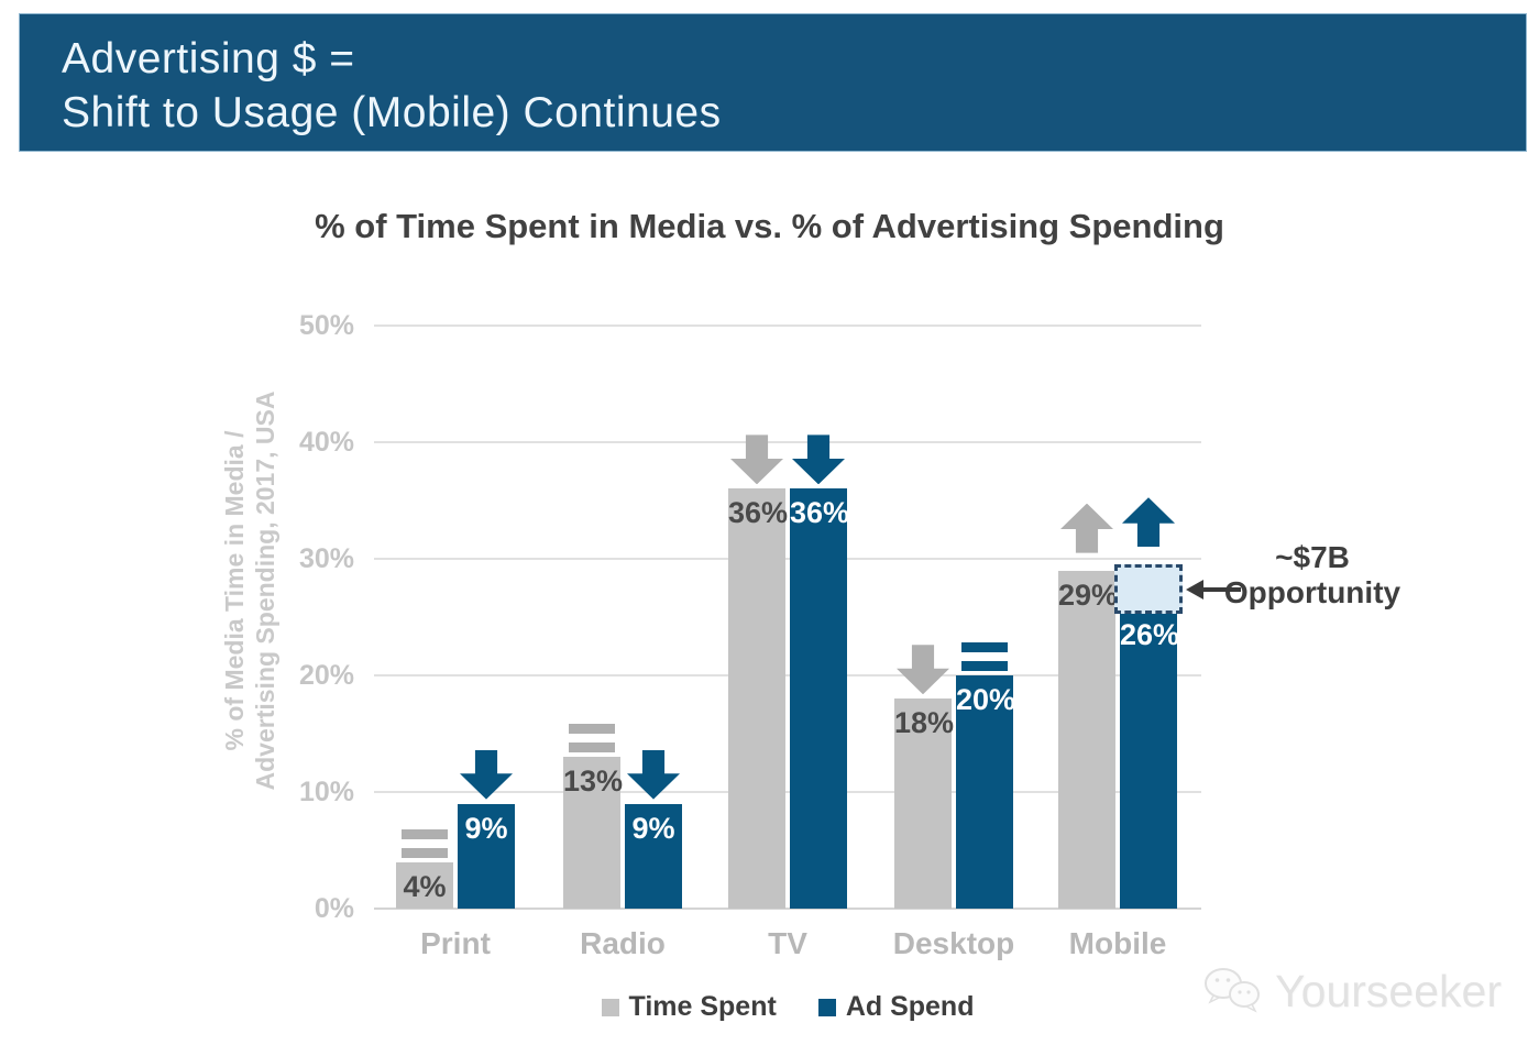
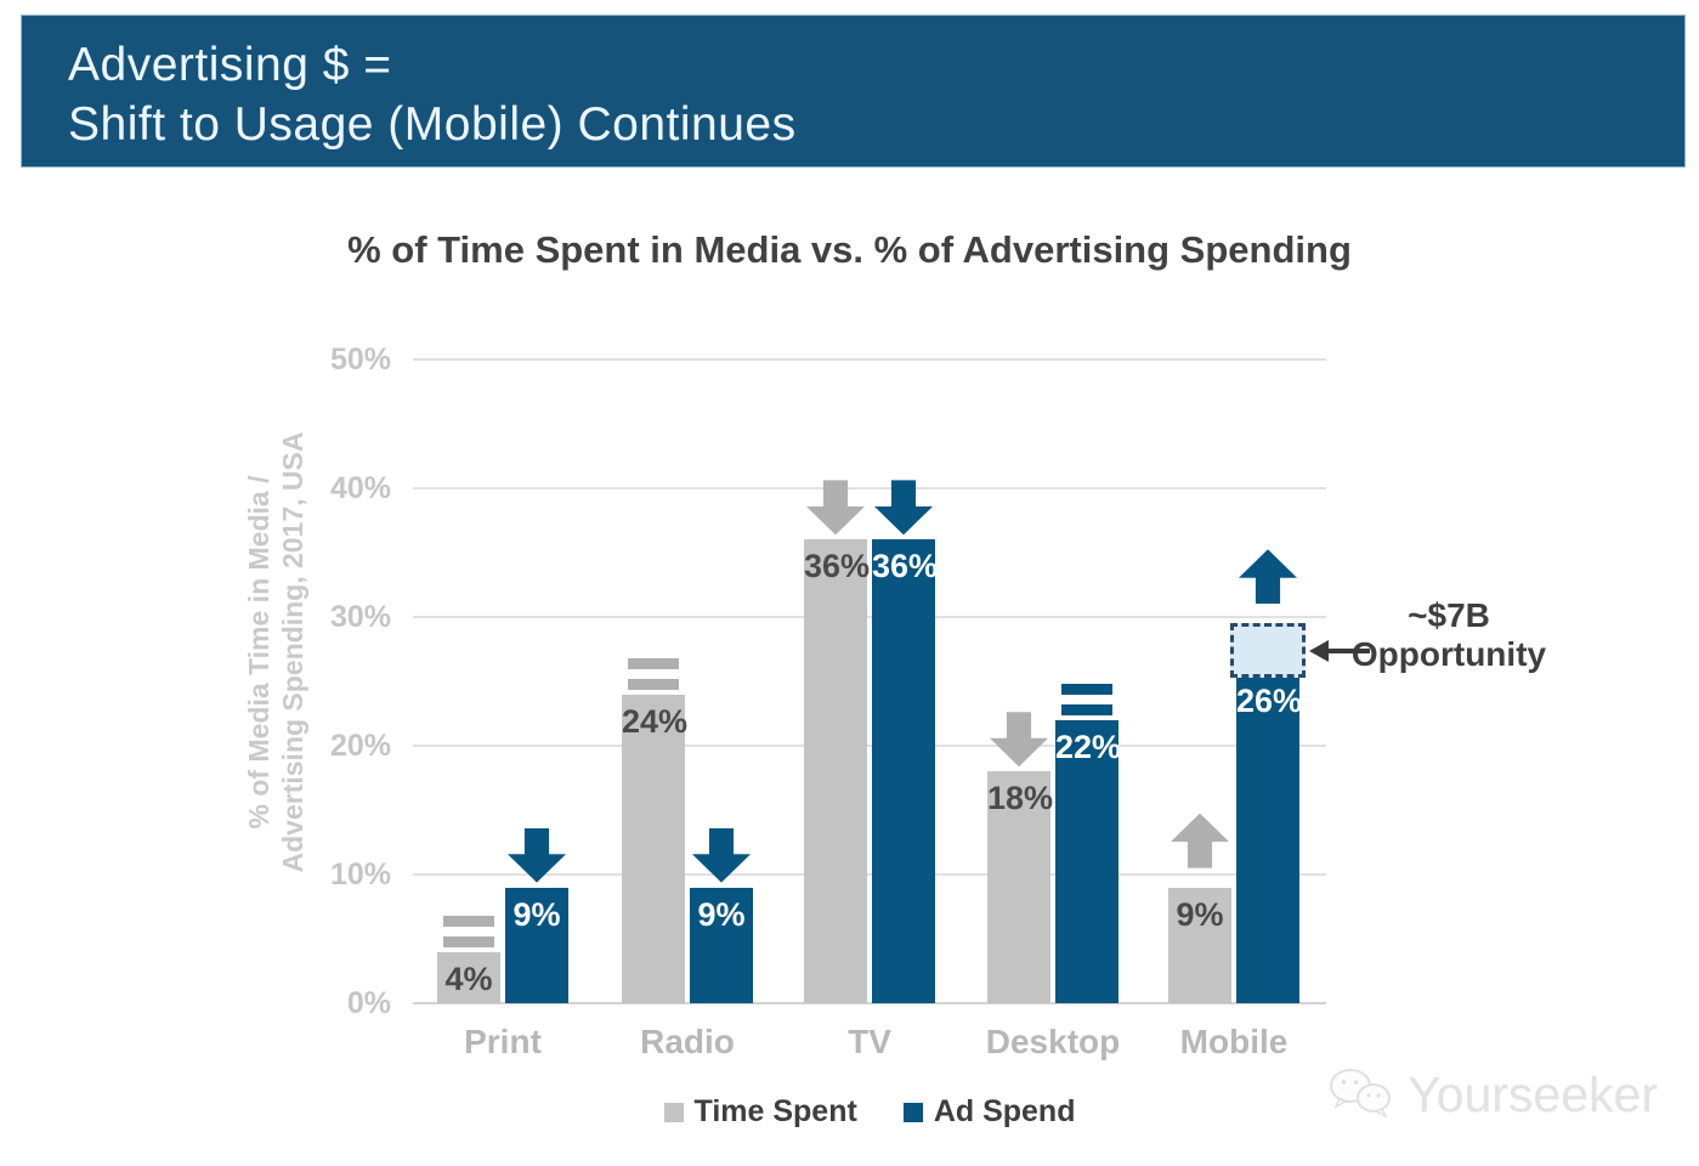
Time Spent/Radio: 13% -> 24%
Ad Spend/Desktop: 20% -> 22%
Time Spent/Mobile: 29% -> 9%
